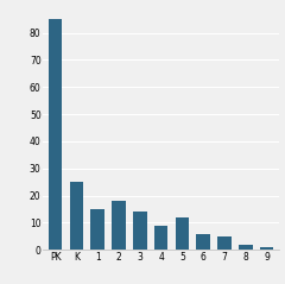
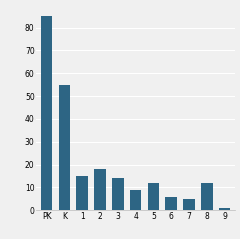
K: 25 -> 55
8: 2 -> 12
